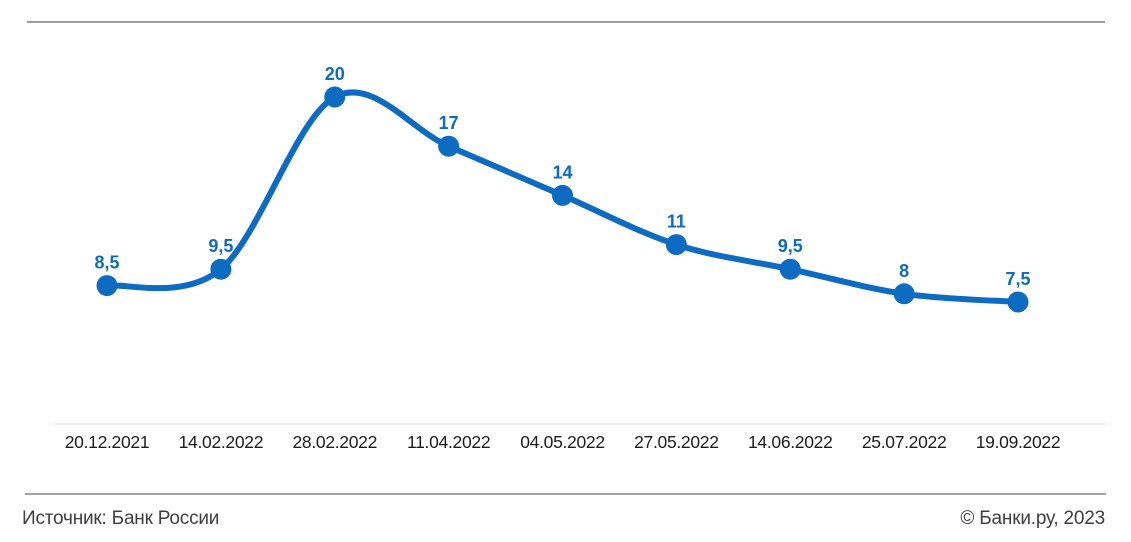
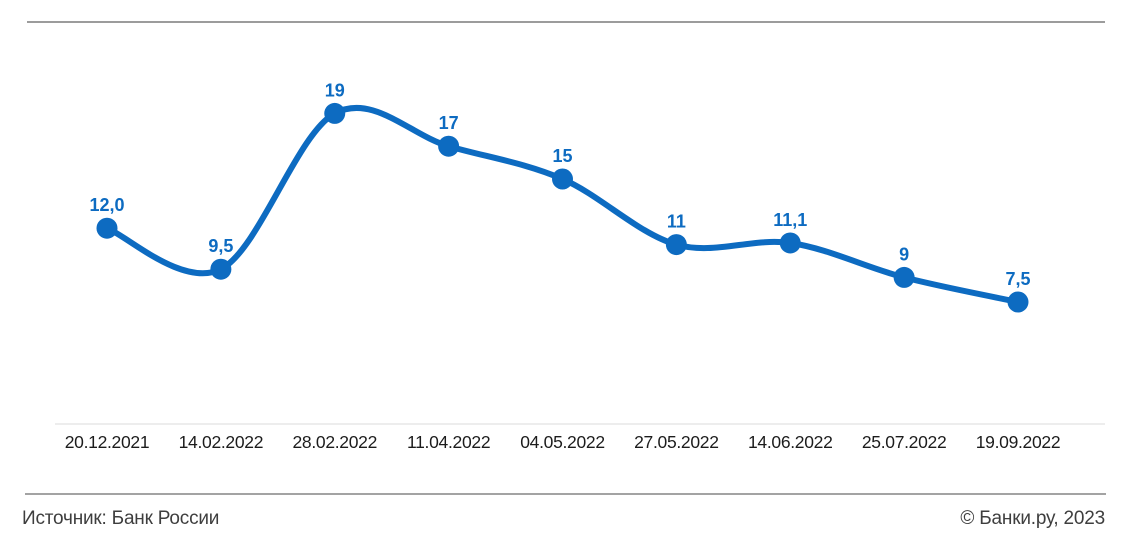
20.12.2021: 8,5 -> 12,0
28.02.2022: 20 -> 19
04.05.2022: 14 -> 15
14.06.2022: 9,5 -> 11,1
25.07.2022: 8 -> 9
